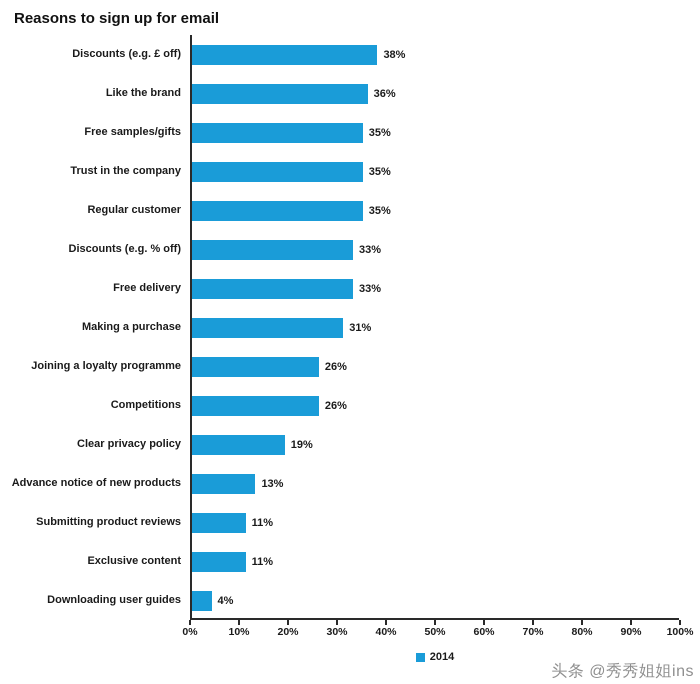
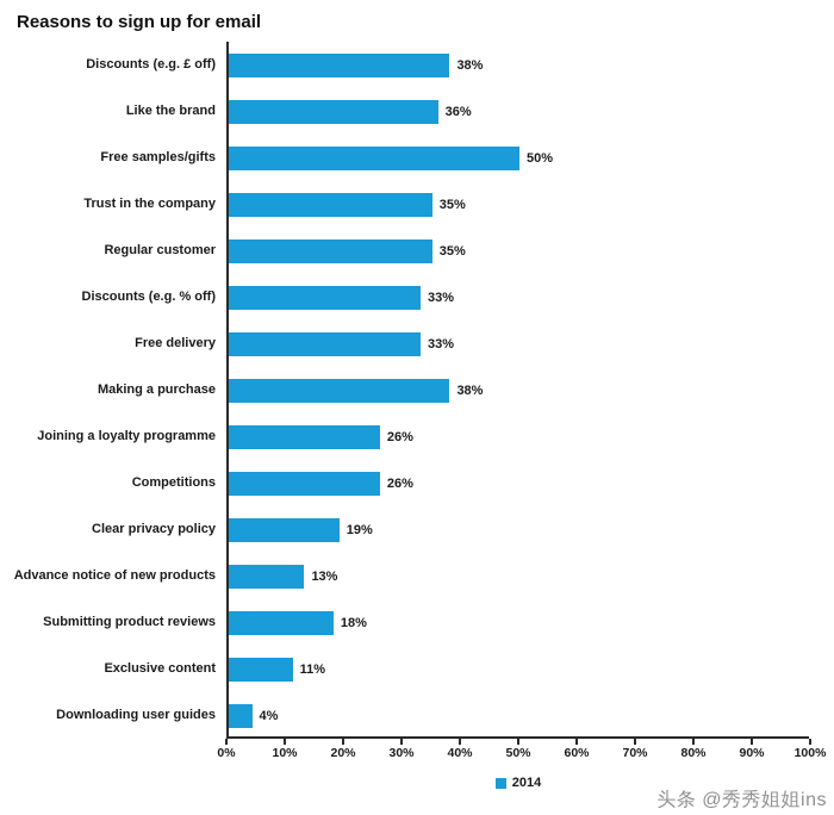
Free samples/gifts: 35% -> 50%
Making a purchase: 31% -> 38%
Submitting product reviews: 11% -> 18%
